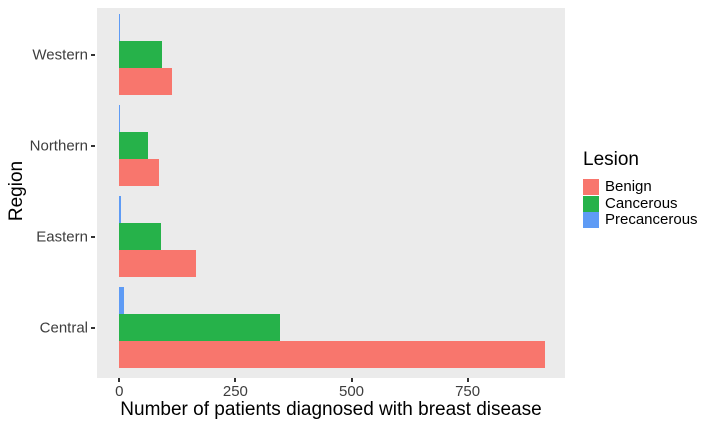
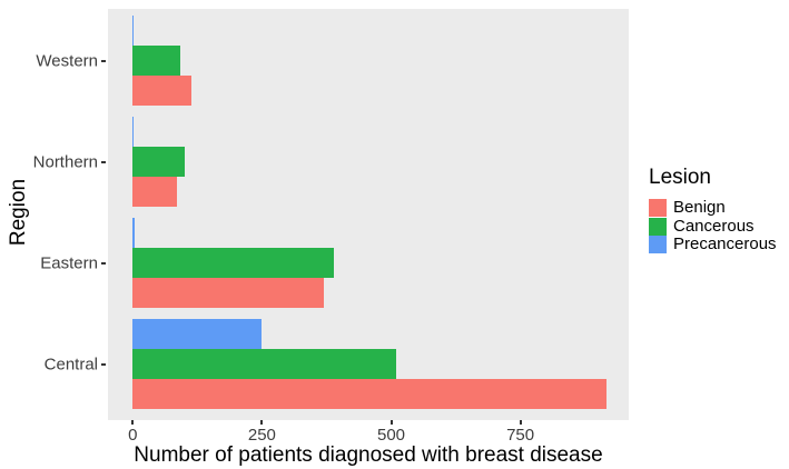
Cancerous/Northern: 60 -> 100
Benign/Eastern: 160 -> 370
Cancerous/Eastern: 90 -> 390
Cancerous/Central: 350 -> 510
Precancerous/Central: 10 -> 250
